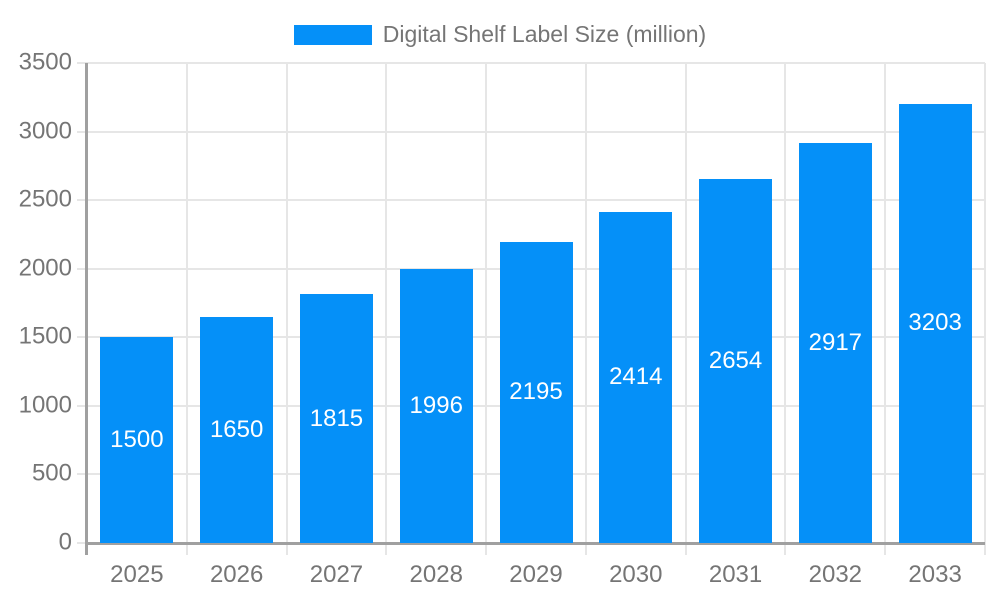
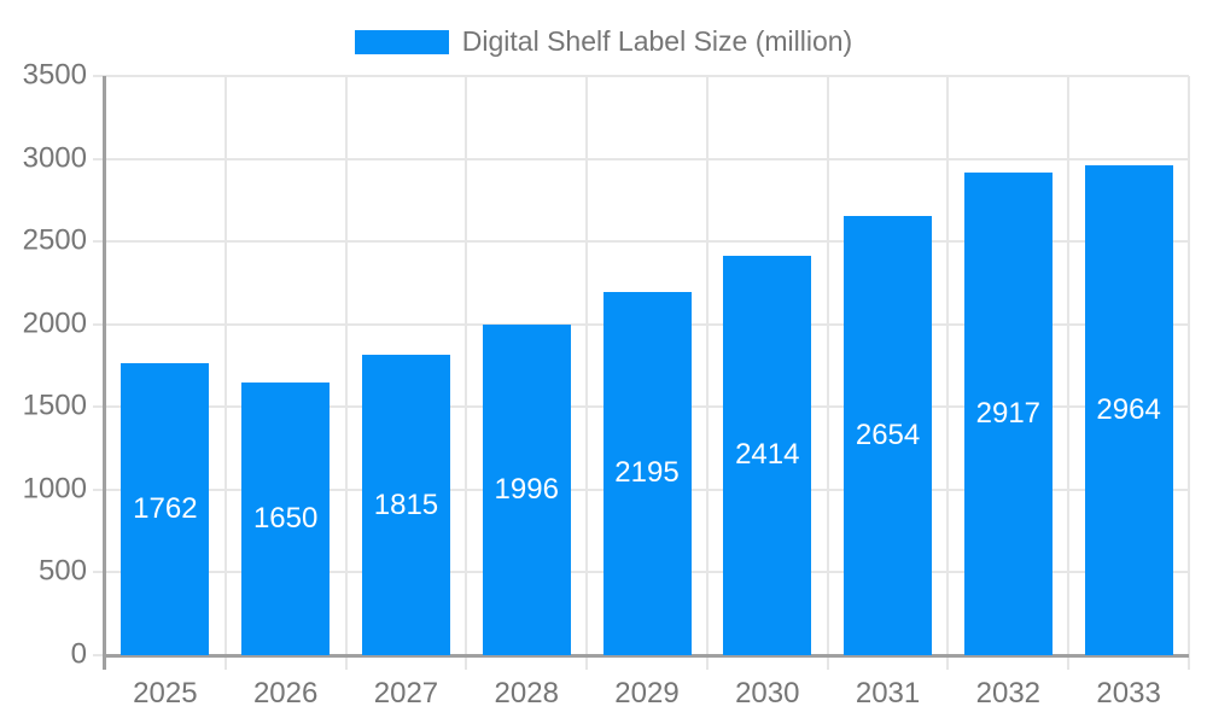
2025: 1500 -> 1762
2033: 3203 -> 2964
